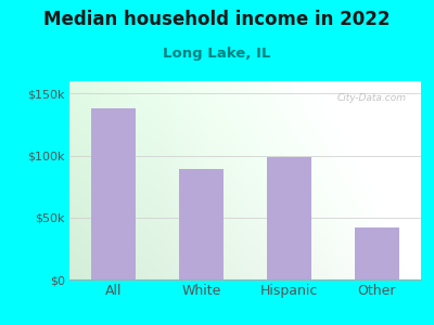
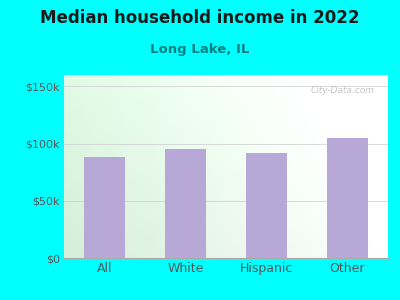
All: $138k -> $88k
White: $89k -> $95k
Hispanic: $99k -> $92k
Other: $42k -> $105k
